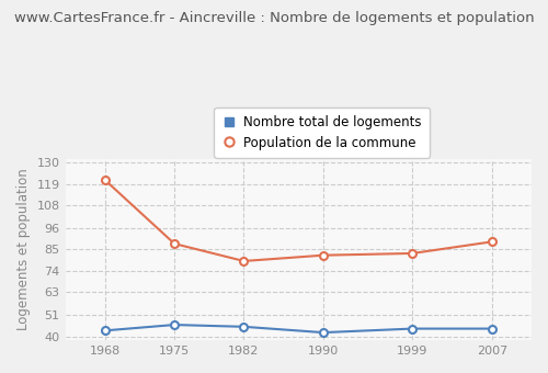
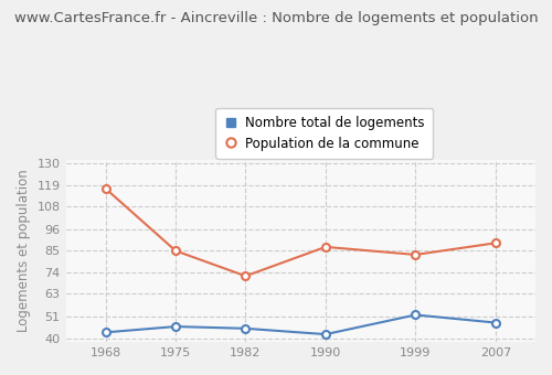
Population de la commune/1968: 121 -> 117
Population de la commune/1975: 88 -> 85
Population de la commune/1982: 79 -> 72
Population de la commune/1990: 82 -> 87
Nombre total de logements/1999: 44 -> 52
Nombre total de logements/2007: 44 -> 48
